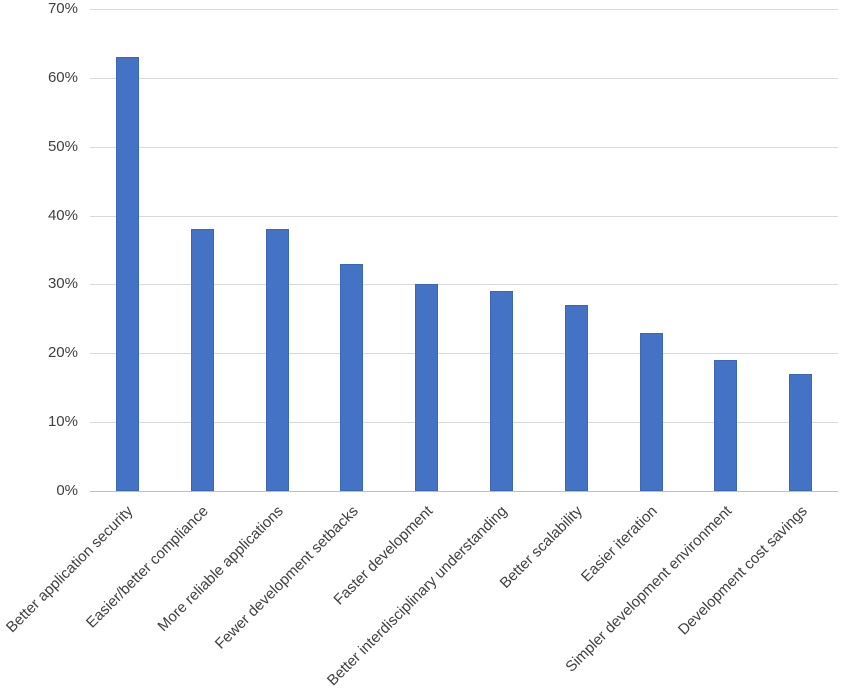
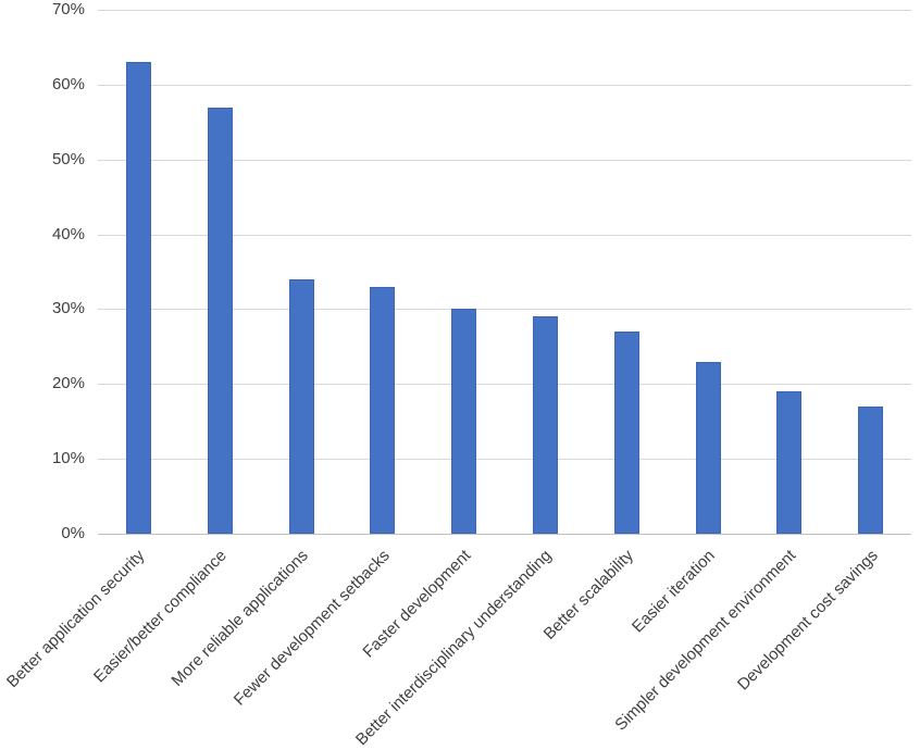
Easier/better compliance: 38% -> 57%
More reliable applications: 38% -> 34%
